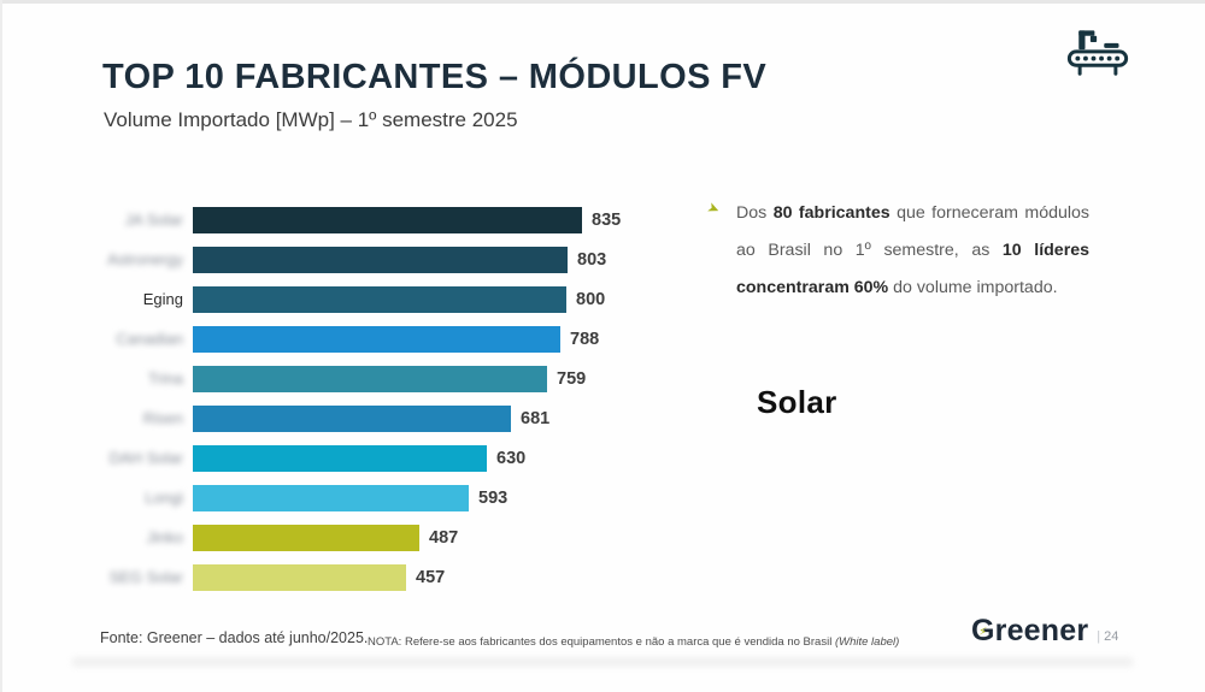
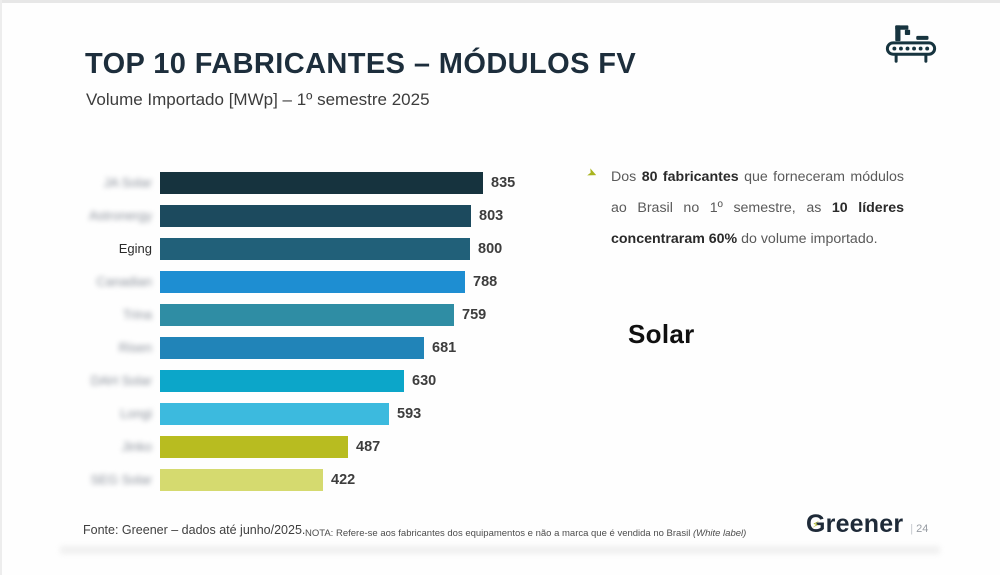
SEG Solar: 457 -> 422
